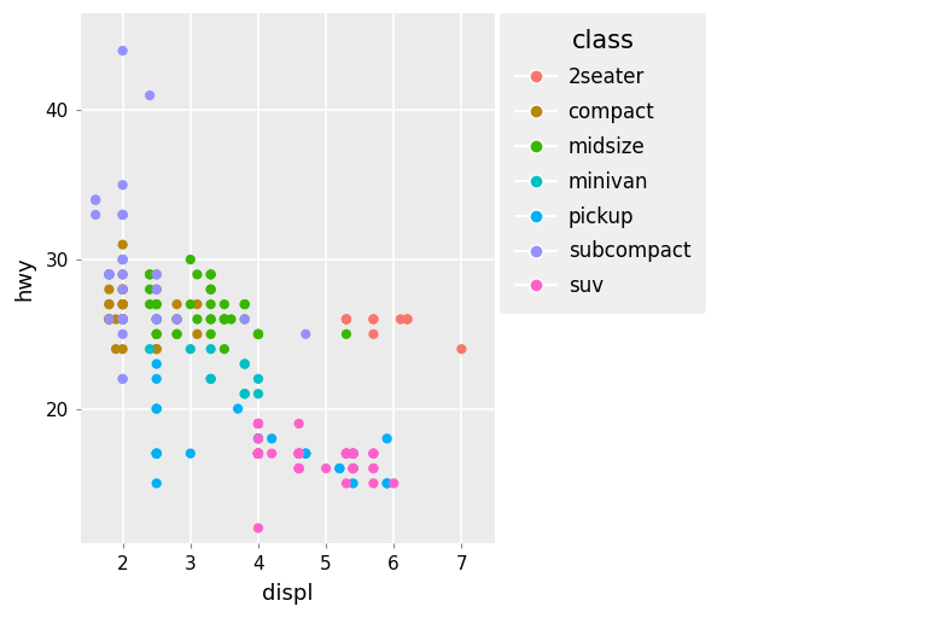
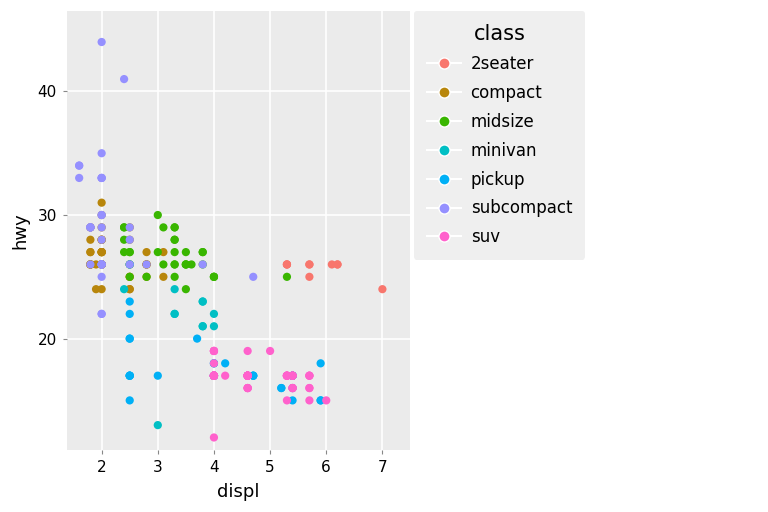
minivan/3: 24 -> 13
suv/5: 16 -> 19
